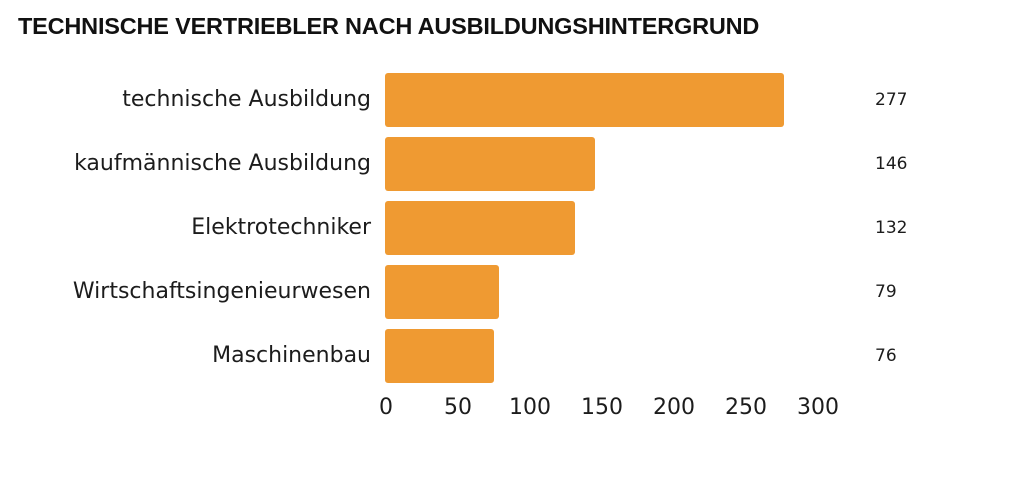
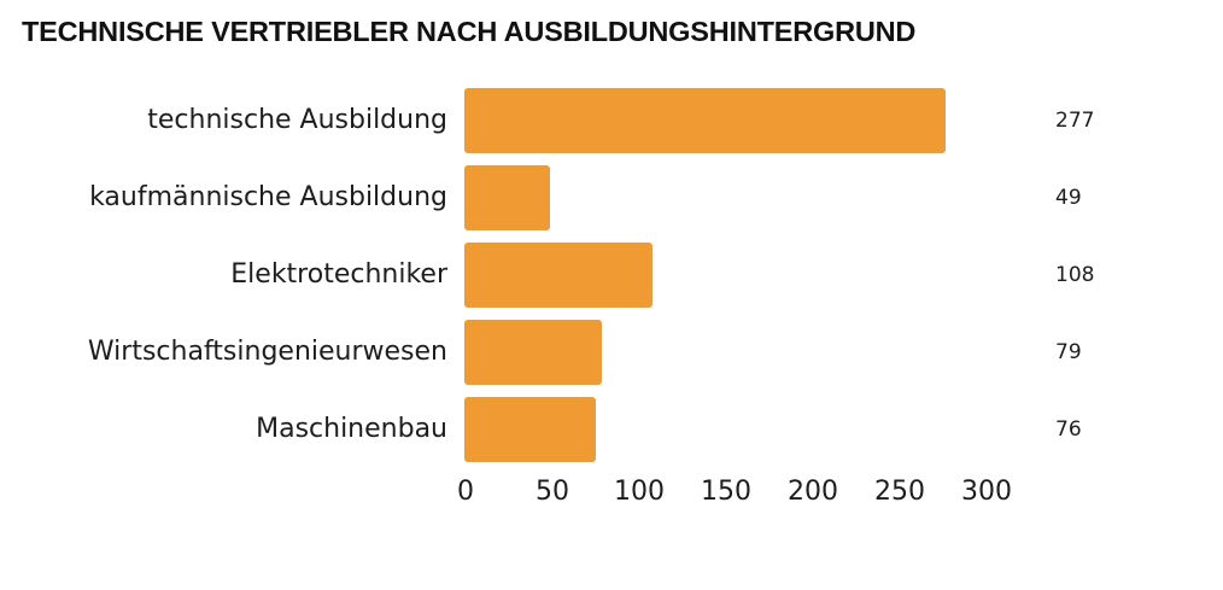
kaufmännische Ausbildung: 146 -> 49
Elektrotechniker: 132 -> 108
